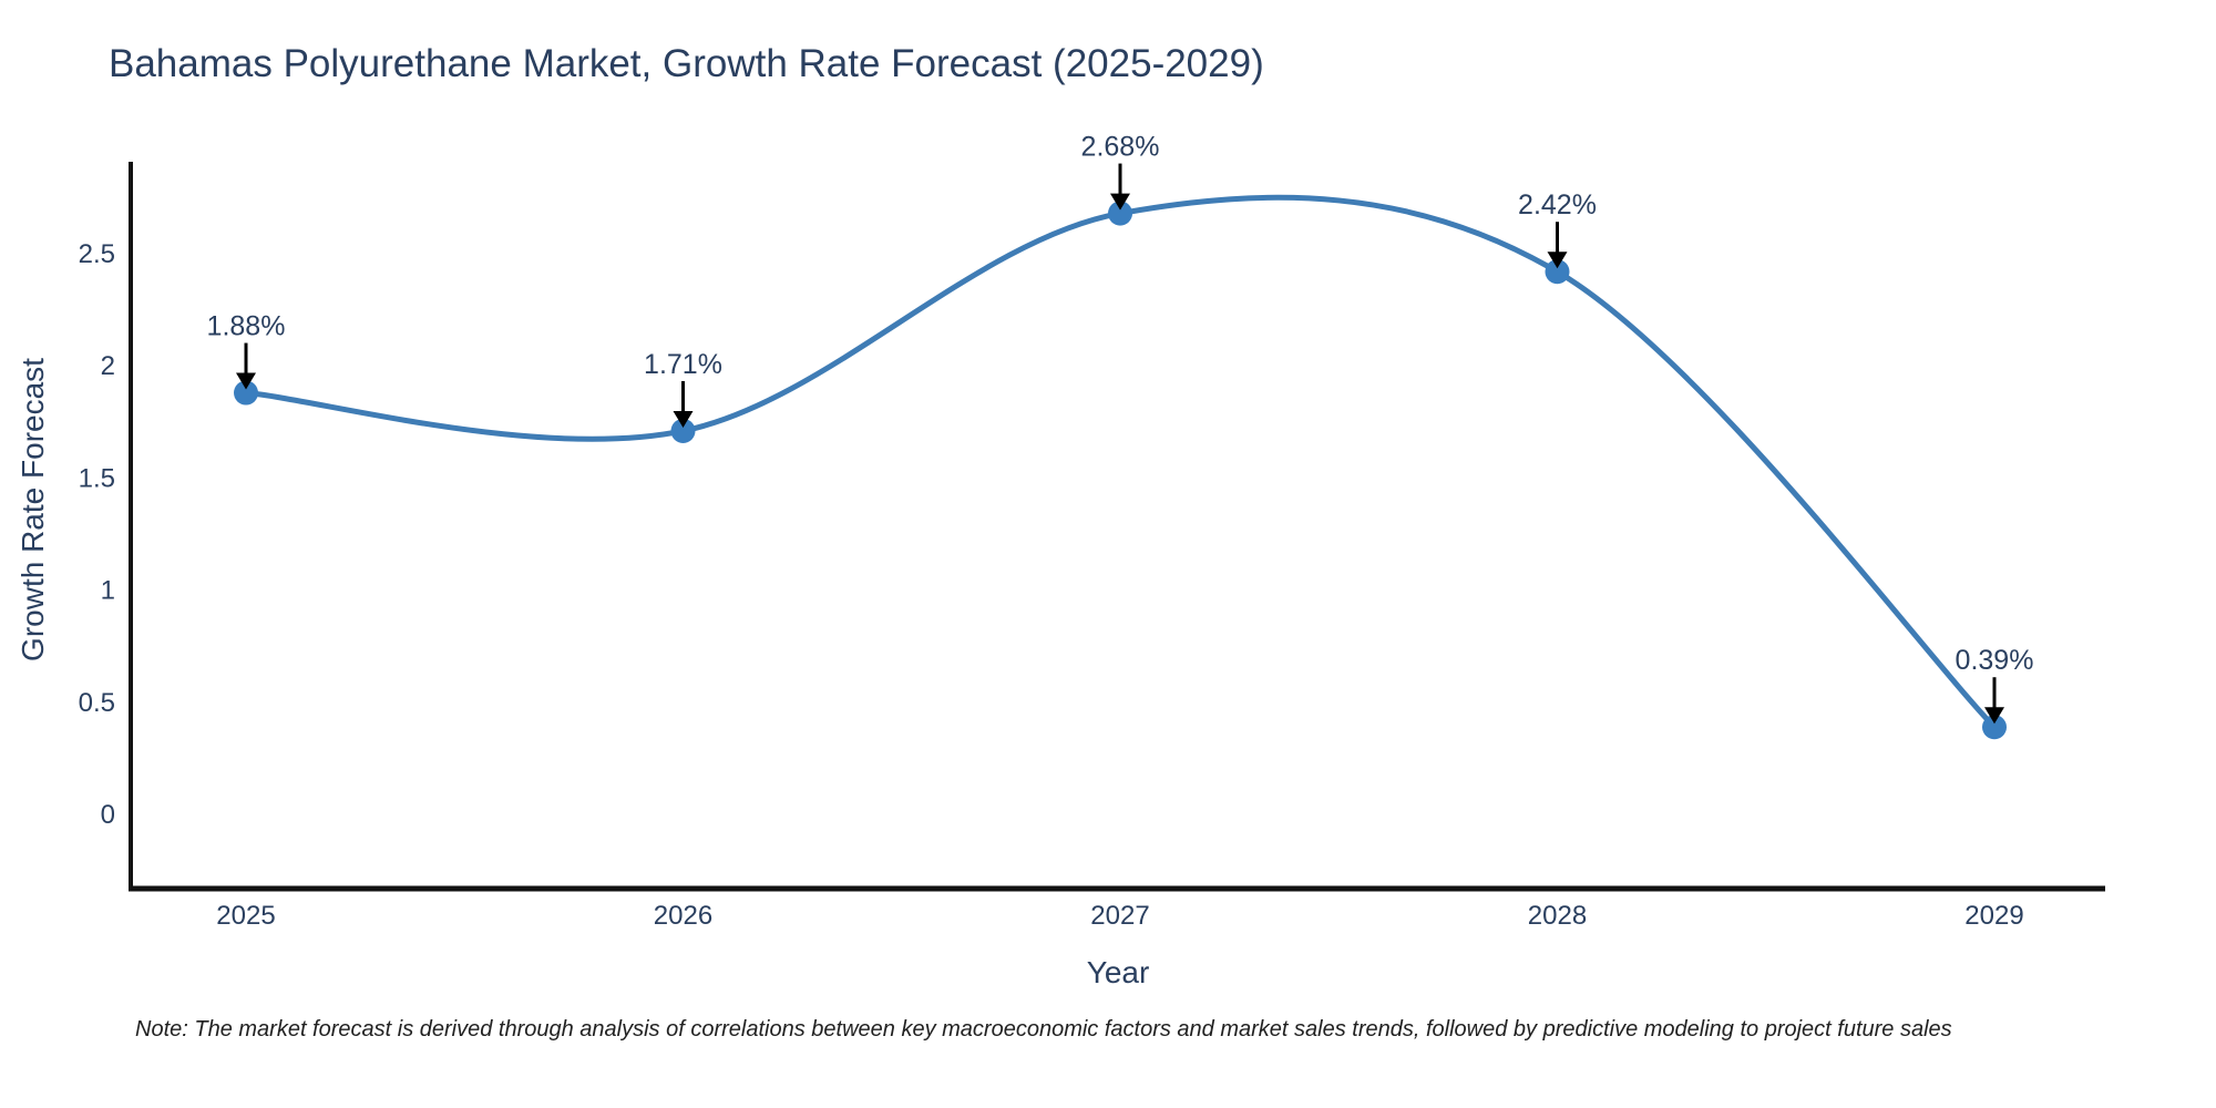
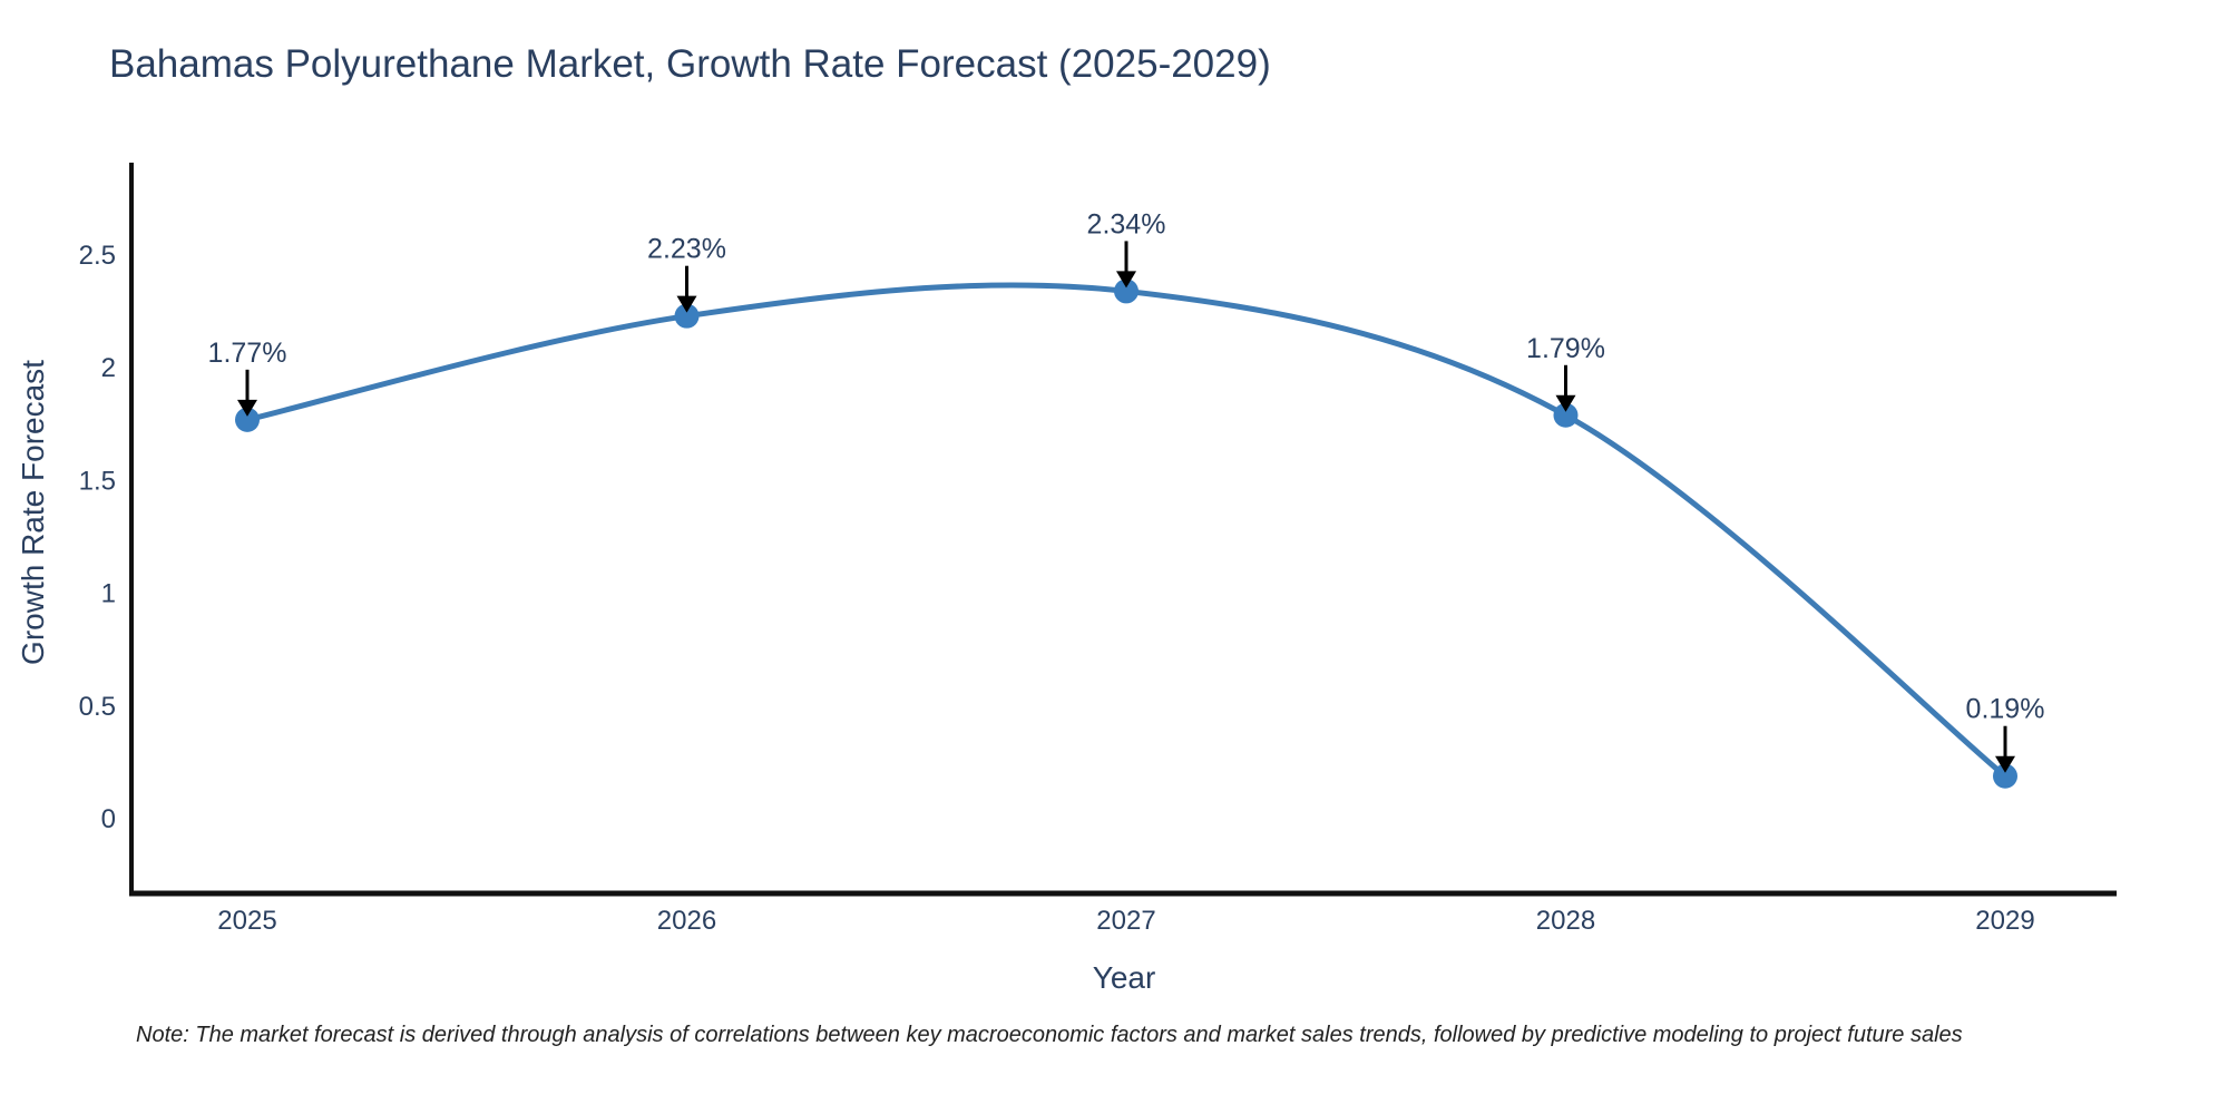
2025: 1.88% -> 1.77%
2026: 1.71% -> 2.23%
2027: 2.68% -> 2.34%
2028: 2.42% -> 1.79%
2029: 0.39% -> 0.19%
